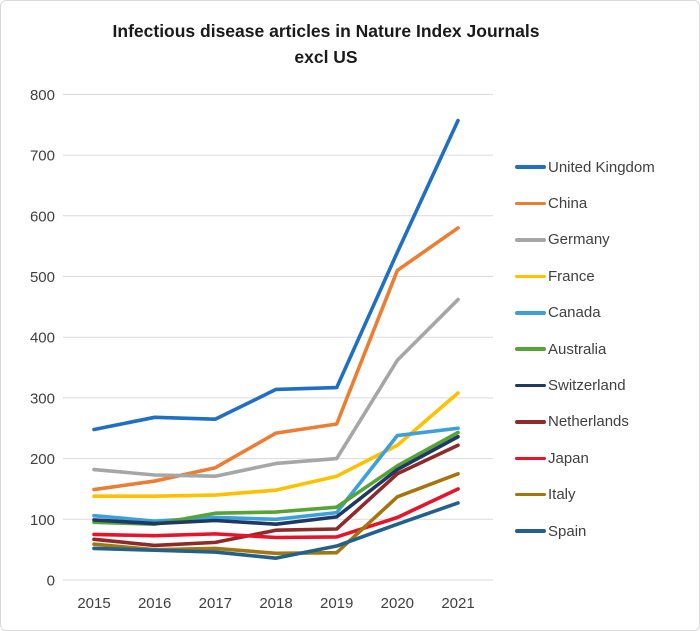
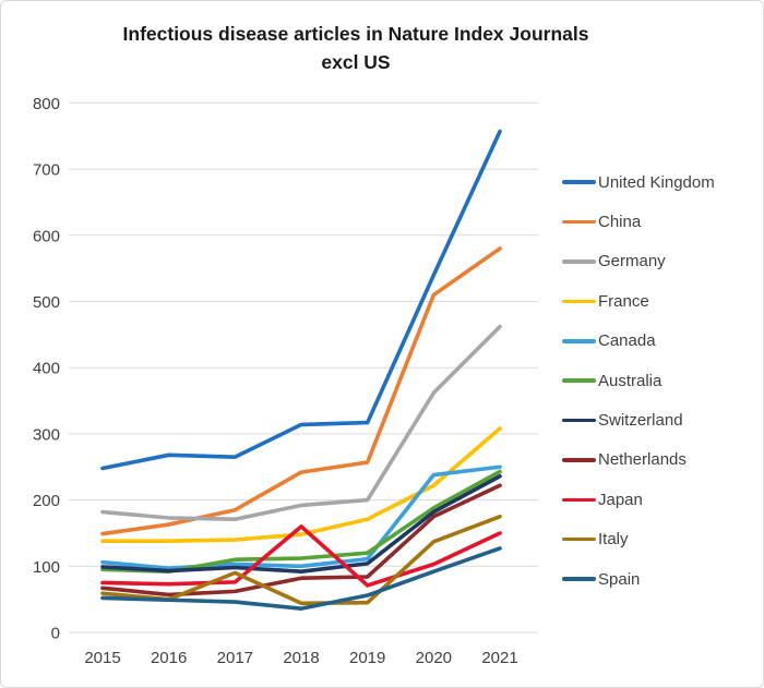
Italy/2017: 50 -> 90
Japan/2018: 70 -> 160
